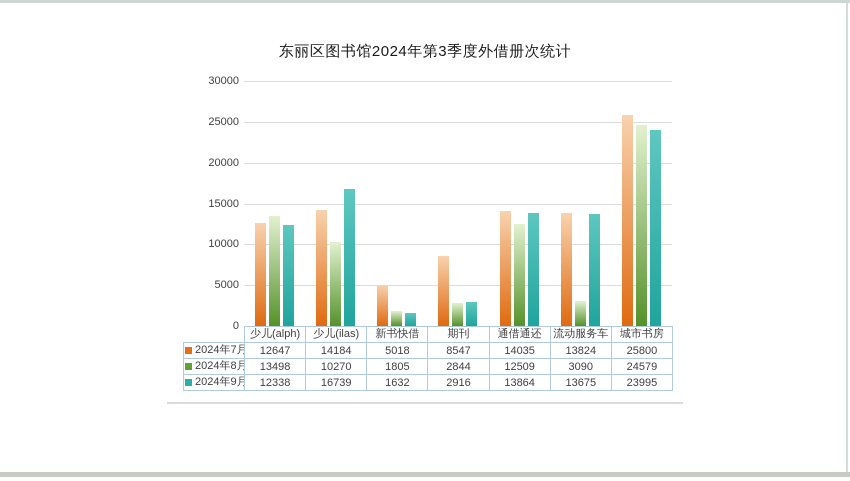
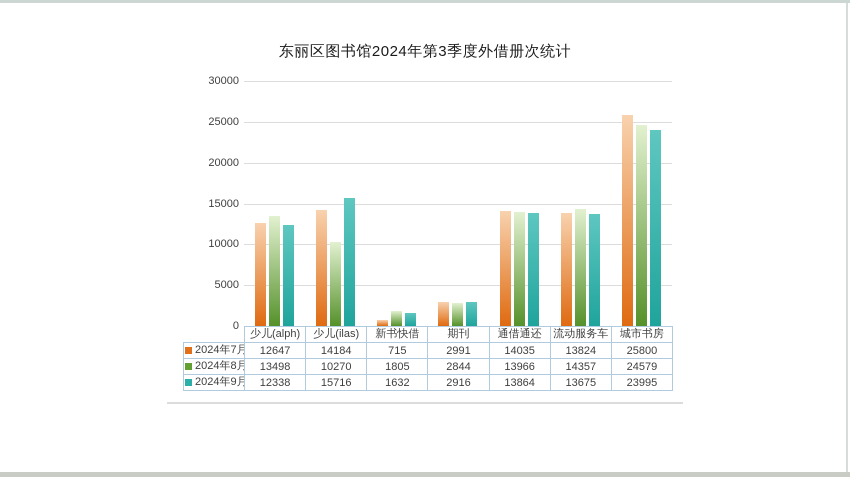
2024年9月/少儿(ilas): 16739 -> 15716
2024年7月/新书快借: 5018 -> 715
2024年7月/期刊: 8547 -> 2991
2024年8月/通借通还: 12509 -> 13966
2024年8月/流动服务车: 3090 -> 14357
